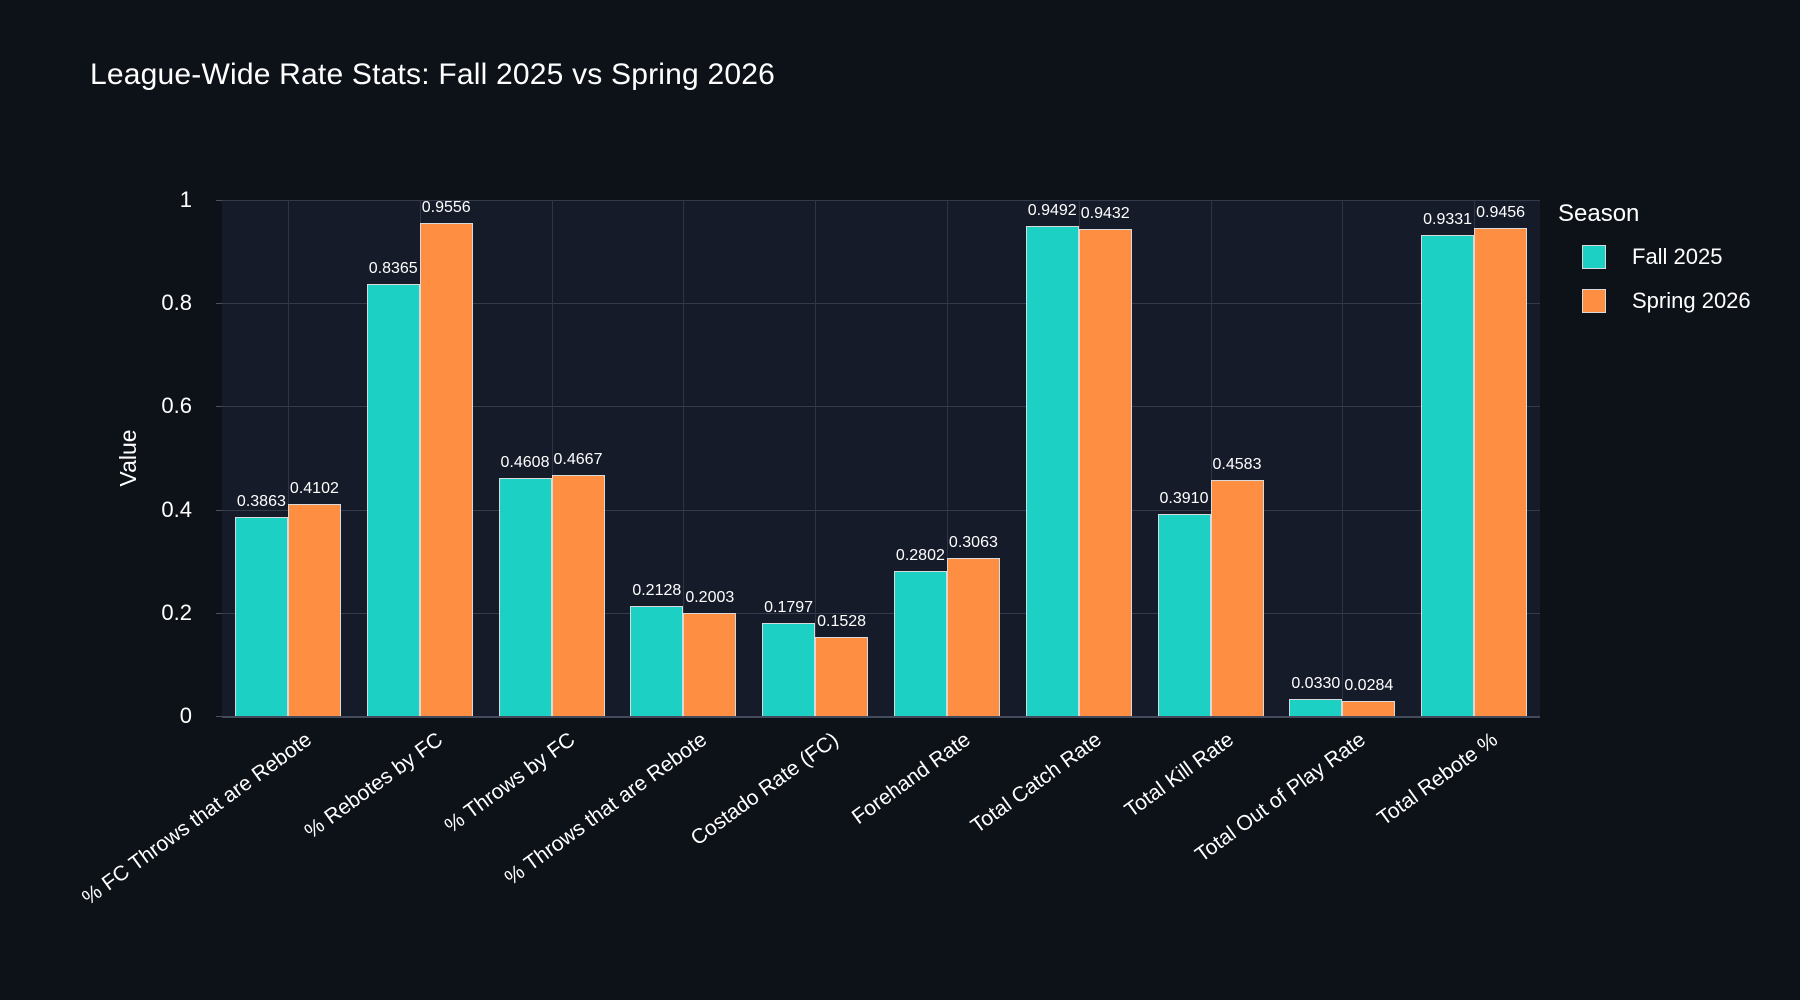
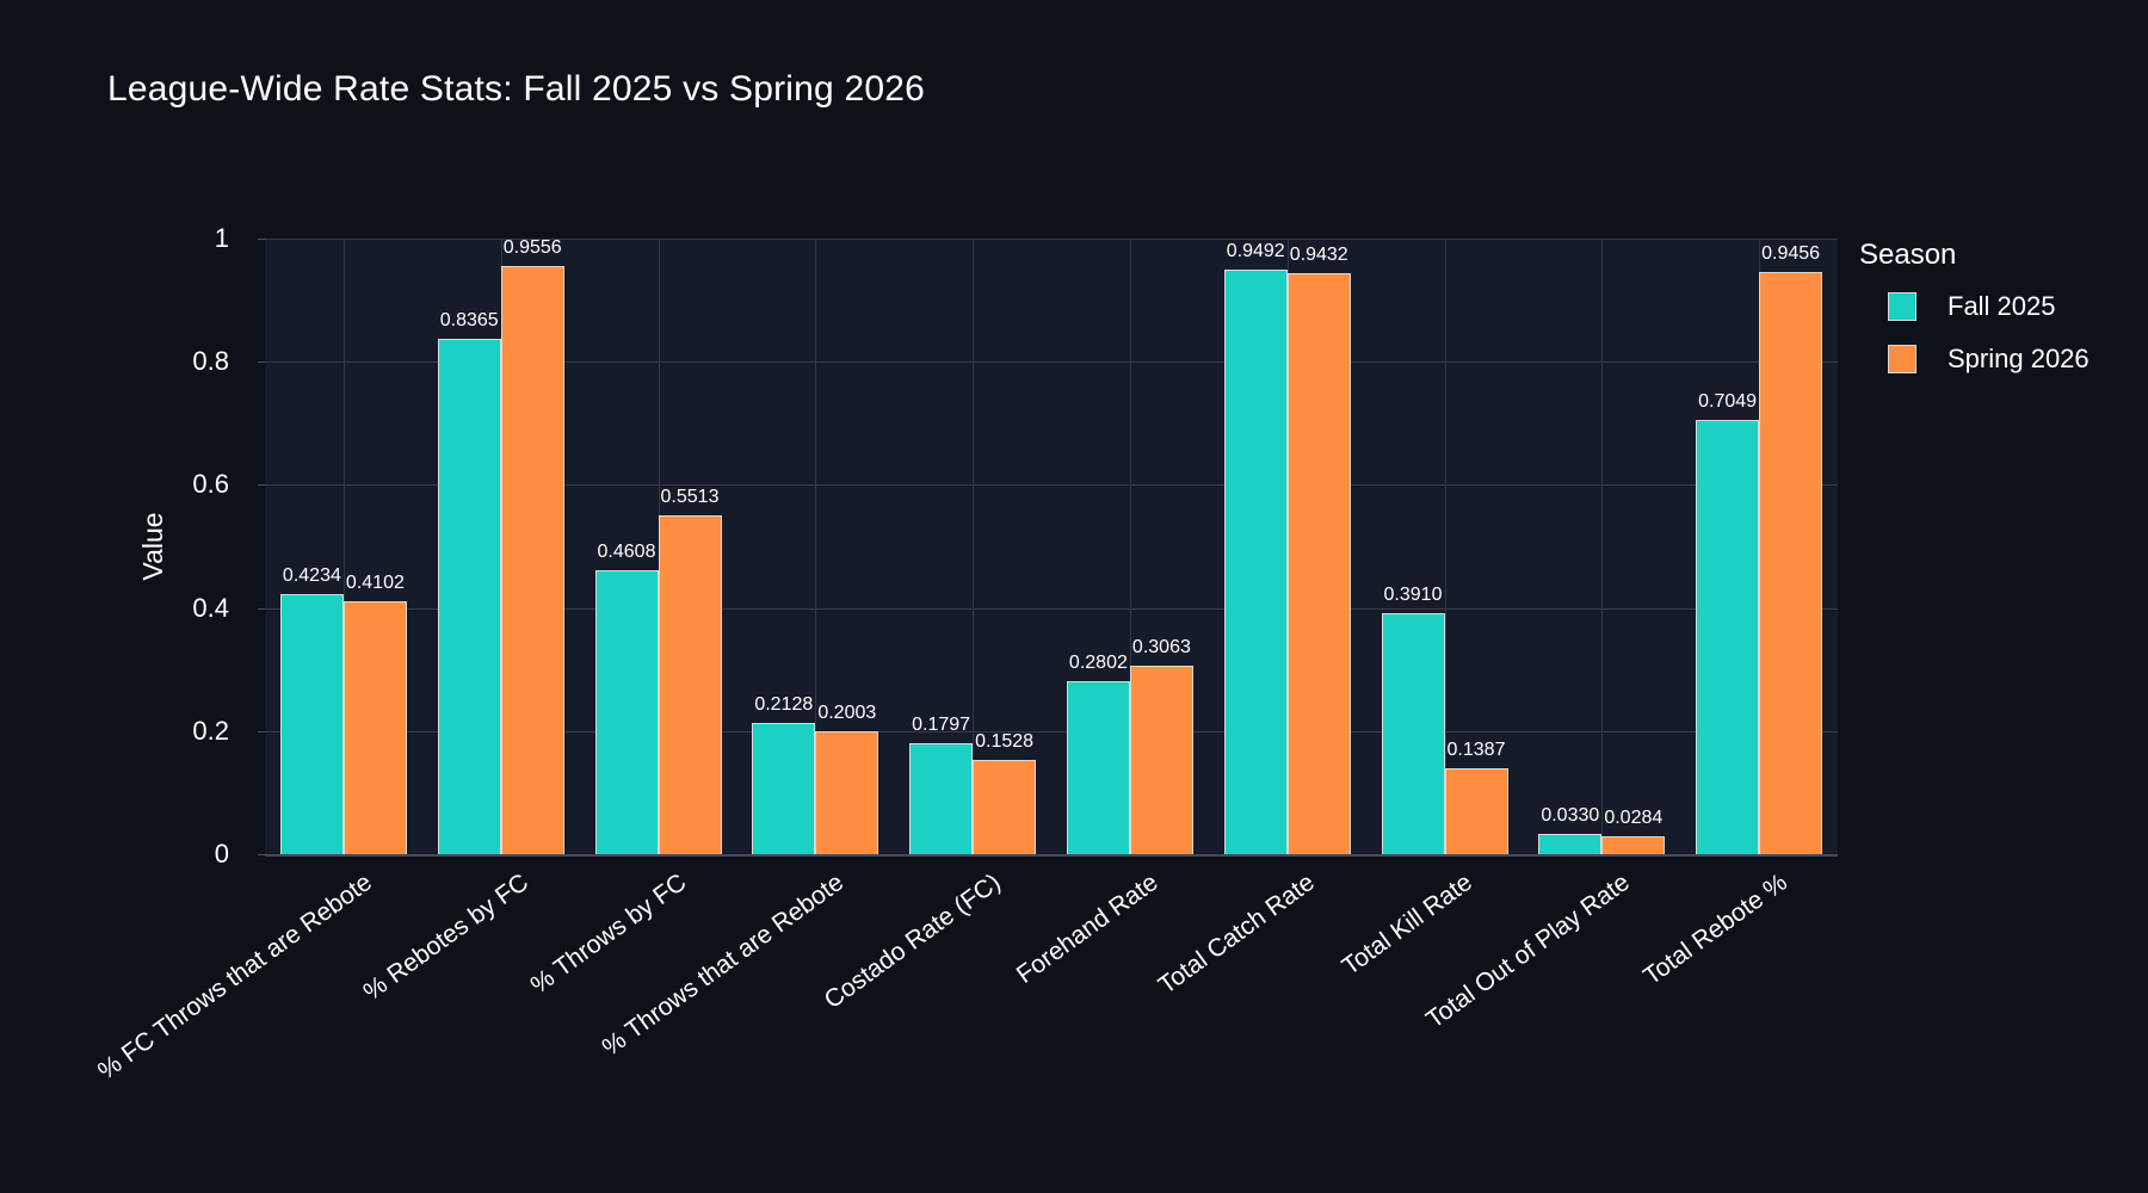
Fall 2025/% FC Throws that are Rebote: 0.3863 -> 0.4234
Spring 2026/% Throws by FC: 0.4667 -> 0.5513
Spring 2026/Total Kill Rate: 0.4583 -> 0.1387
Fall 2025/Total Rebote %: 0.9331 -> 0.7049
